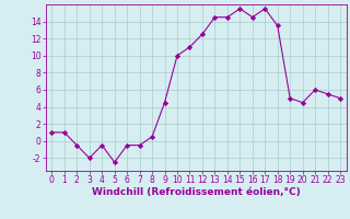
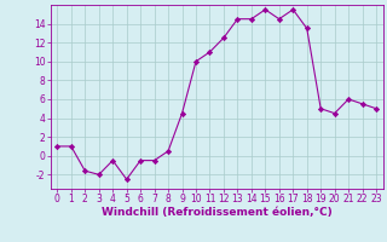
2: -0.5 -> -1.6
